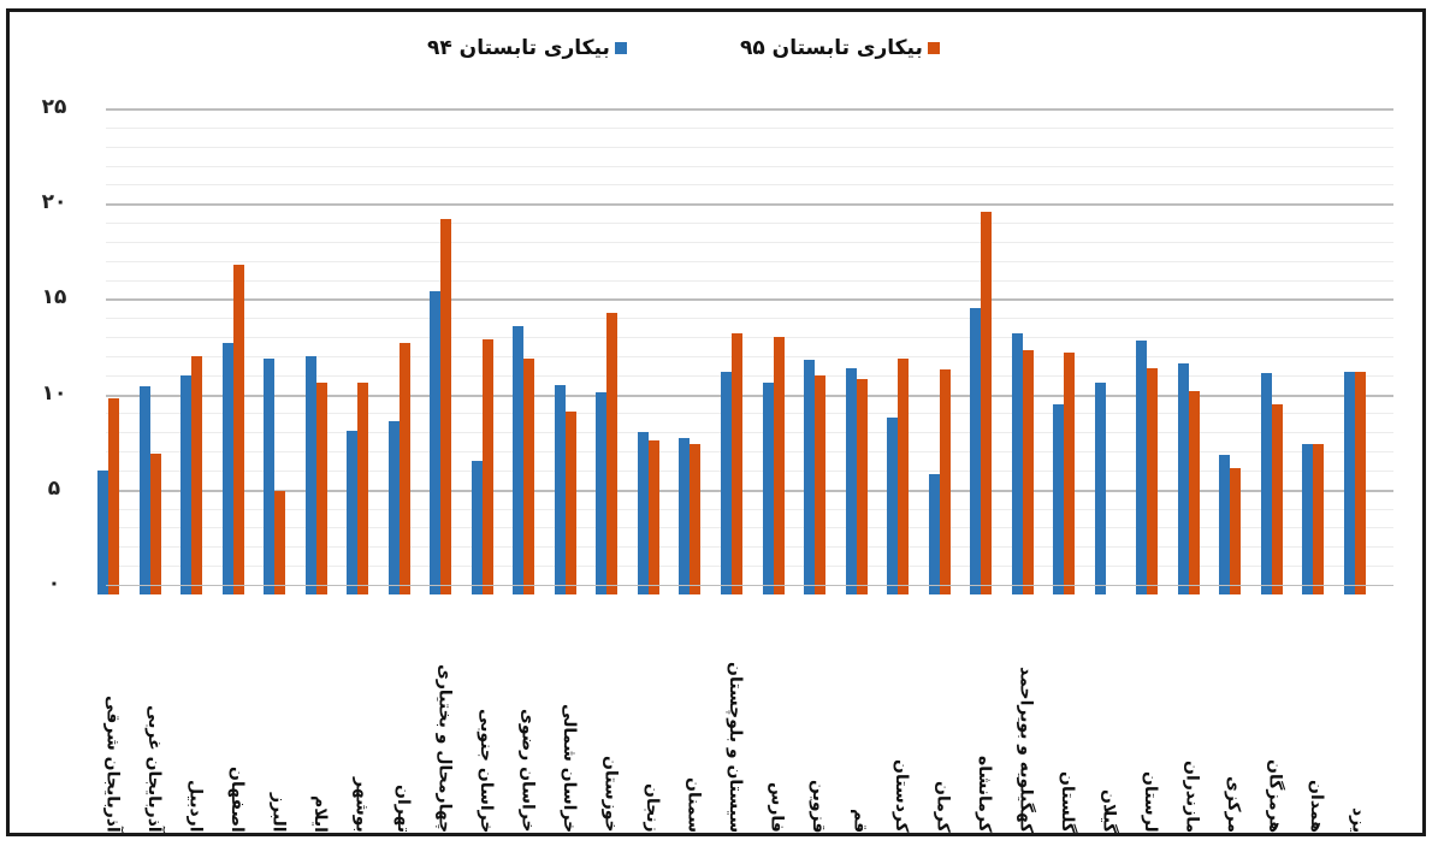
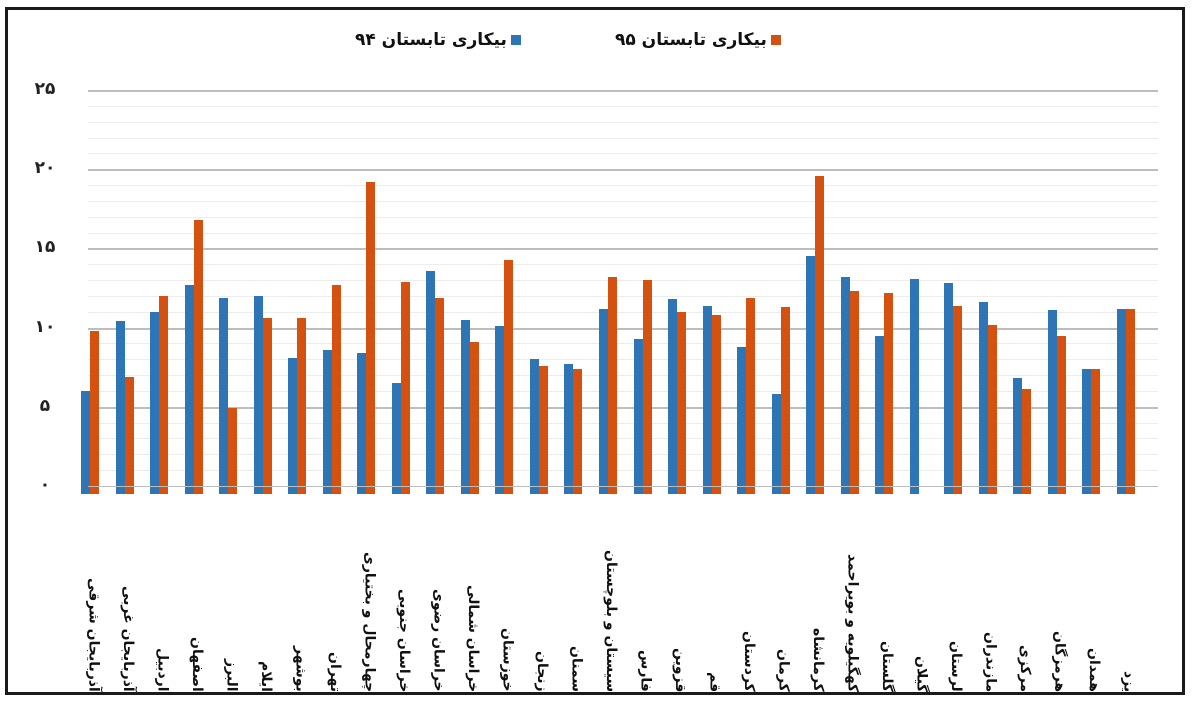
بیکاری تابستان ۹۴/چهارمحال و بختیاری: 15.9 -> 8.9
بیکاری تابستان ۹۴/فارس: 11.1 -> 9.8
بیکاری تابستان ۹۴/گیلان: 11.1 -> 13.6
